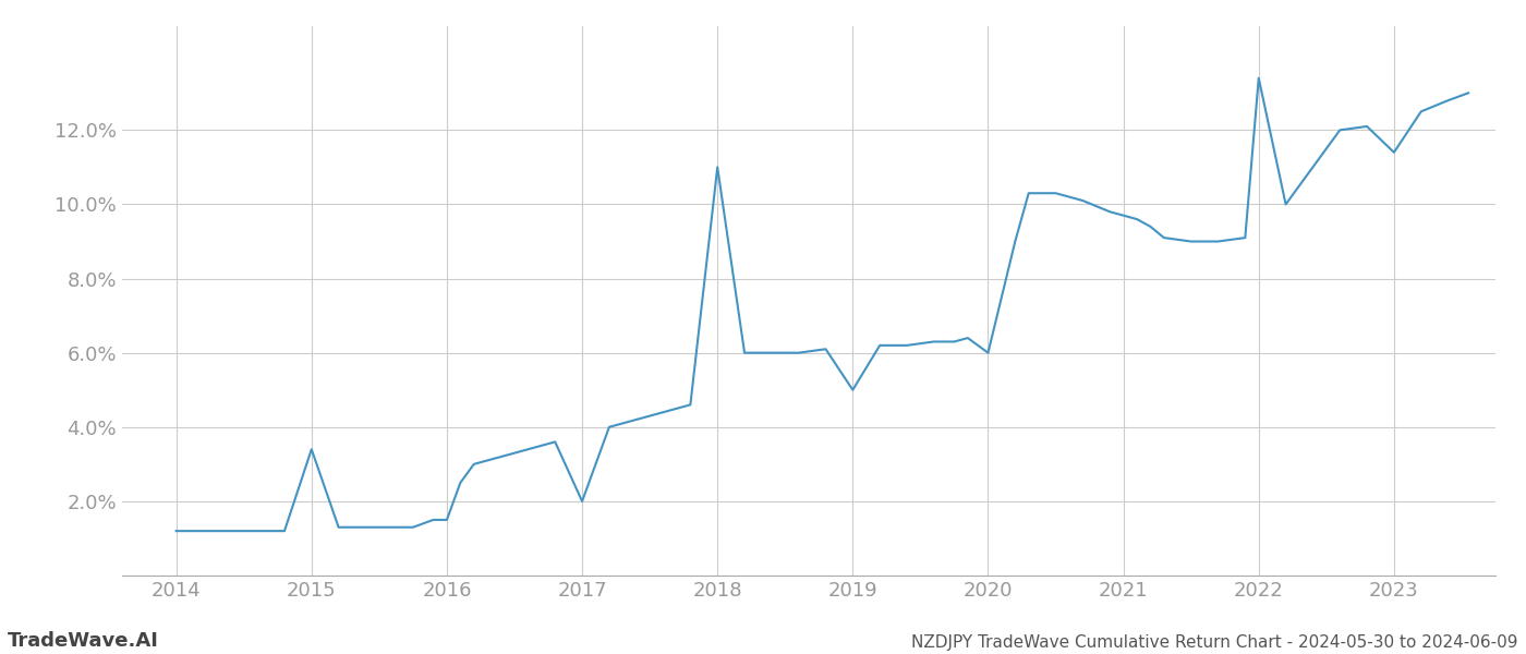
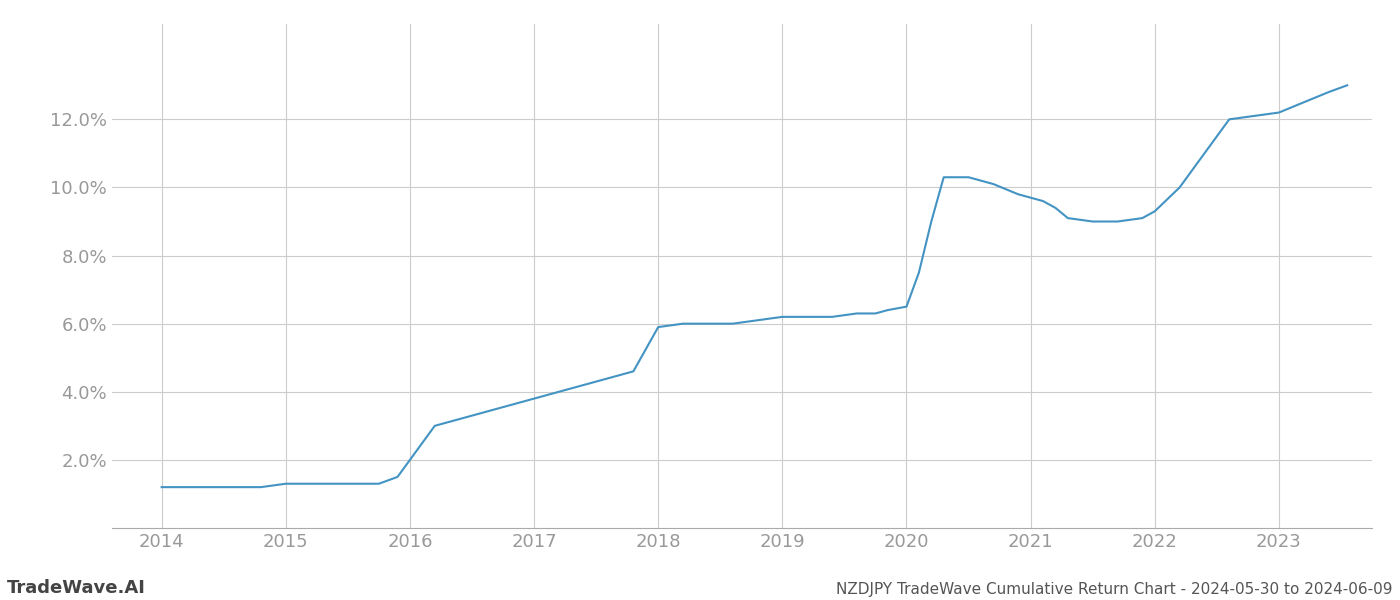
2015: 3.4% -> 1.3%
2016: 1.5% -> 2.0%
2017: 2.0% -> 3.8%
2018: 11.0% -> 5.9%
2019: 5.0% -> 6.2%
2020: 6.0% -> 6.5%
2022: 13.4% -> 9.3%
2023: 11.4% -> 12.2%
